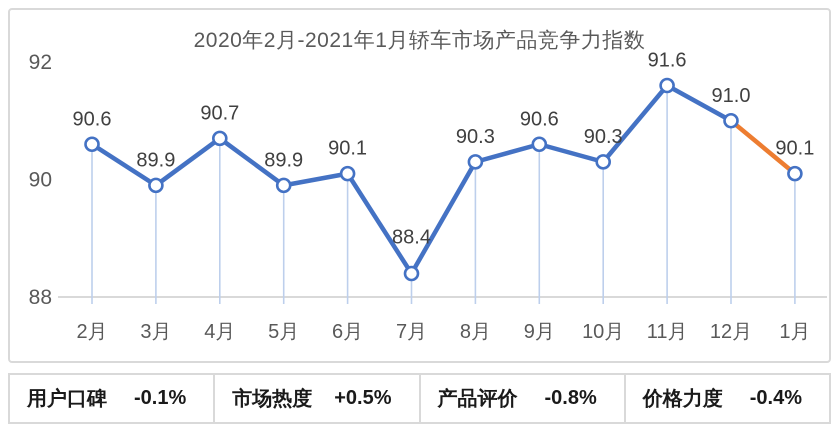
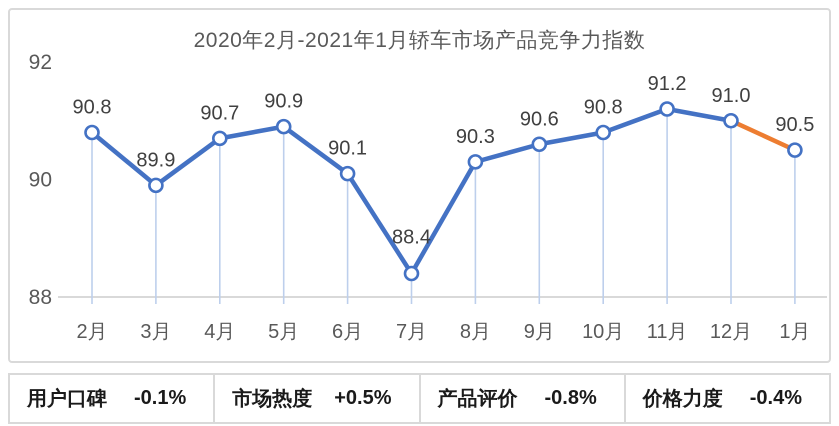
2月: 90.6 -> 90.8
5月: 89.9 -> 90.9
10月: 90.3 -> 90.8
11月: 91.6 -> 91.2
1月: 90.1 -> 90.5
